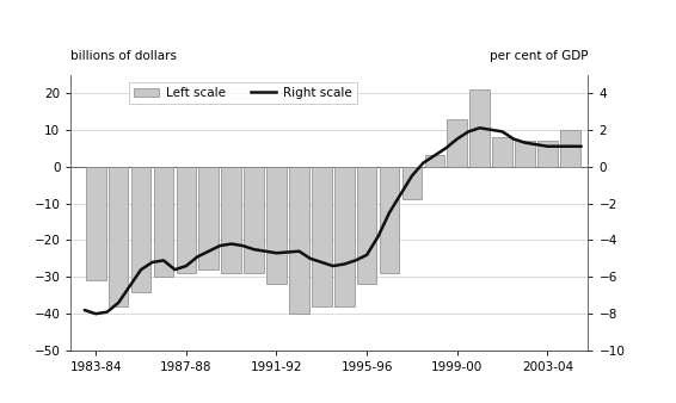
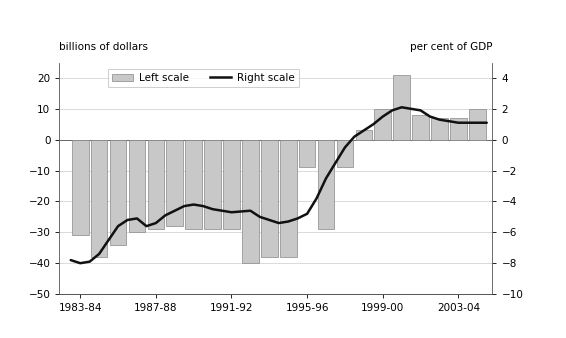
Left scale/1991-92: -32 -> -29
Left scale/1995-96: -32 -> -9
Left scale/1999-00: 13 -> 10
